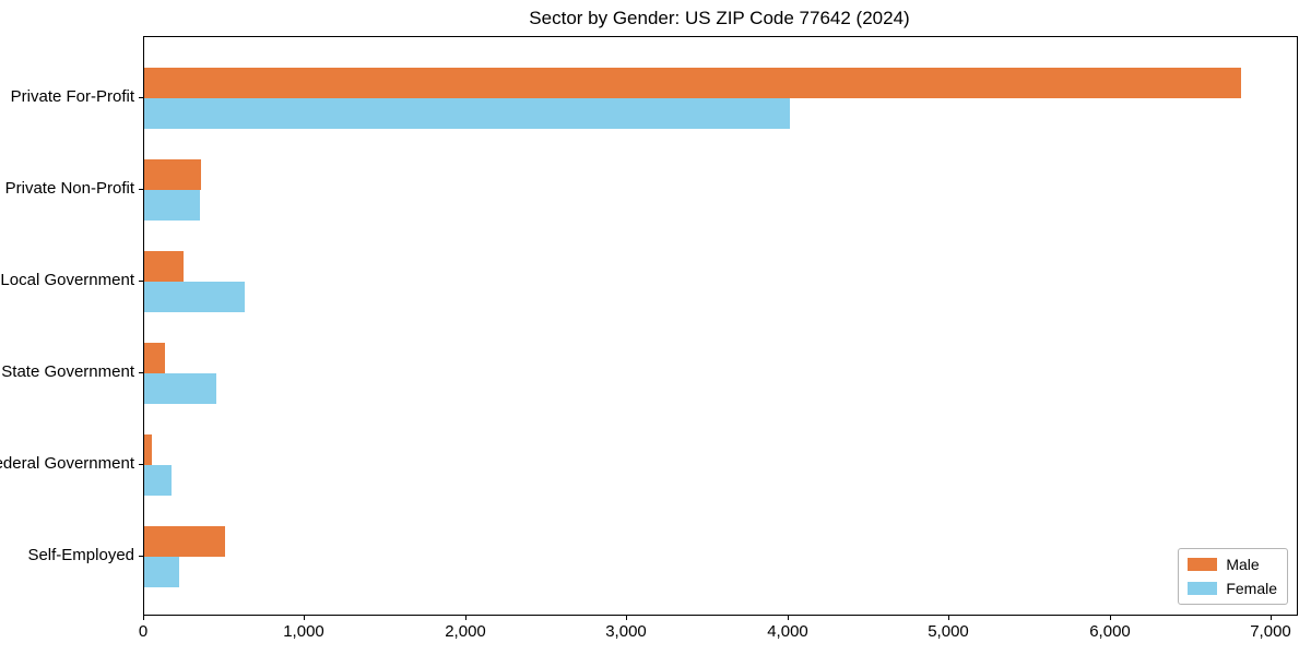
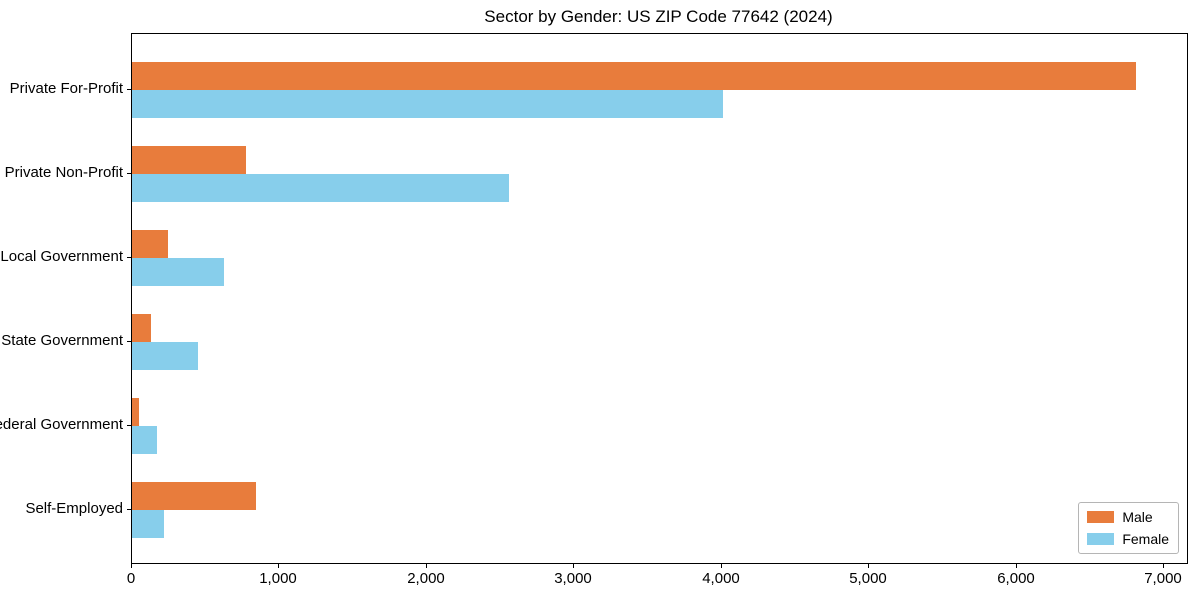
Male/Private Non-Profit: 360 -> 770
Female/Private Non-Profit: 340 -> 2560
Male/Self-Employed: 500 -> 840
